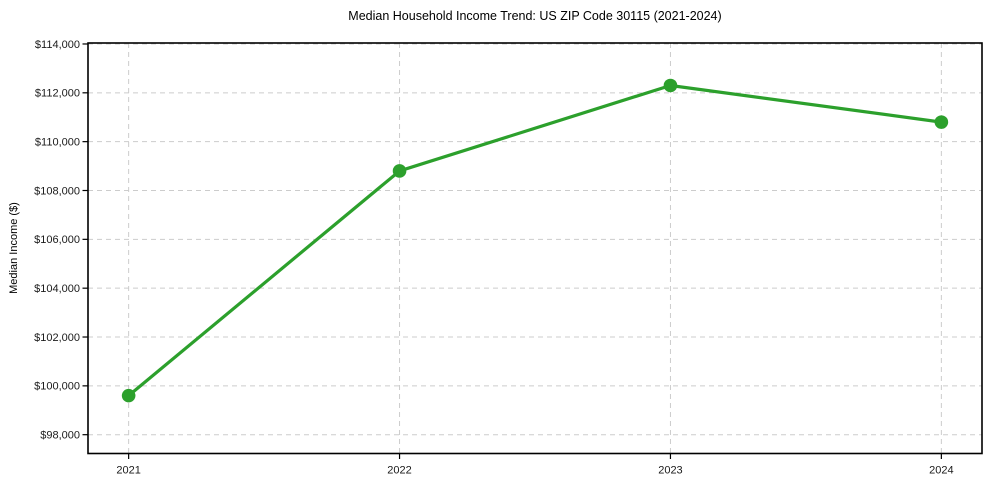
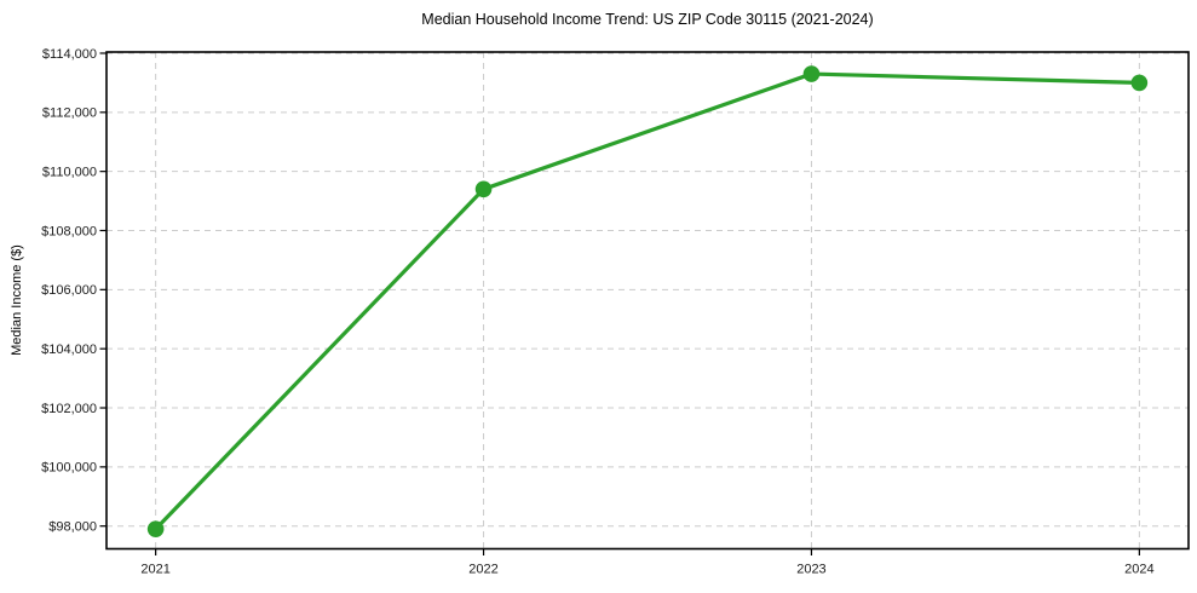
2021: $99600 -> $97900
2022: $108800 -> $109400
2023: $112300 -> $113300
2024: $110800 -> $113000
